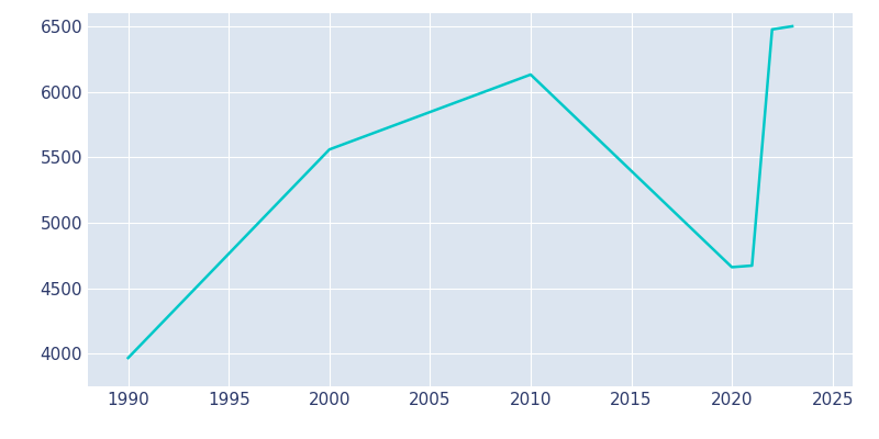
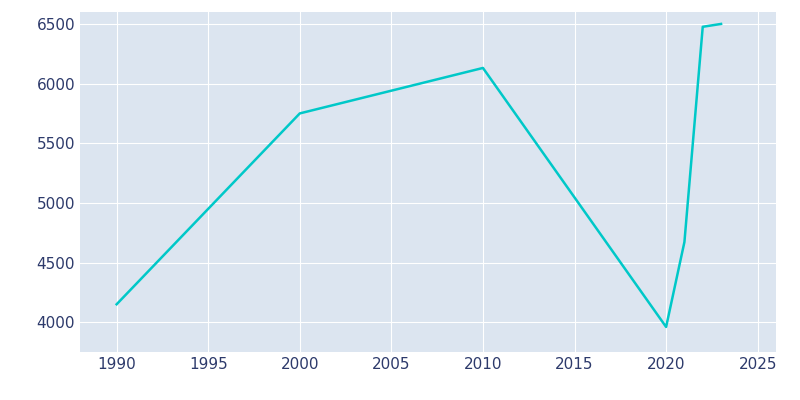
1990: 3970 -> 4150
2000: 5560 -> 5750
2020: 4660 -> 3960
